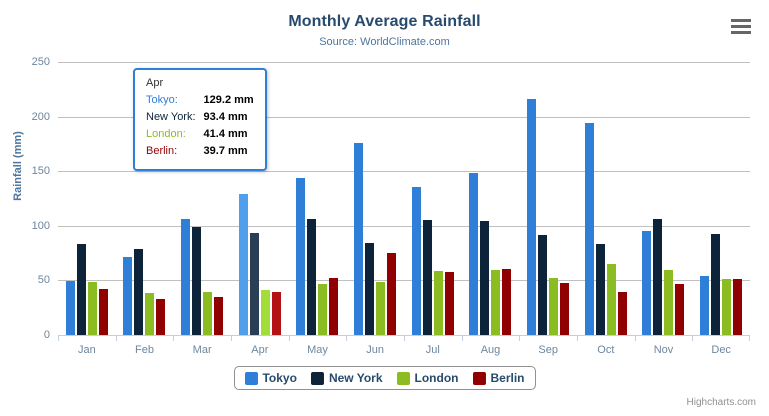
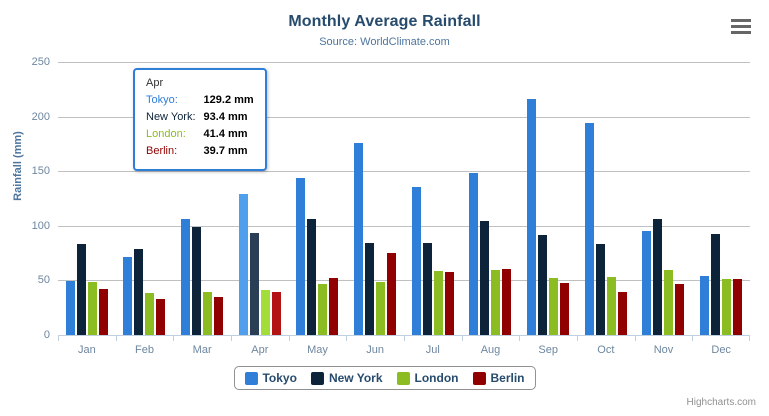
New York/Jul: 105 -> 84
London/Oct: 65 -> 53
